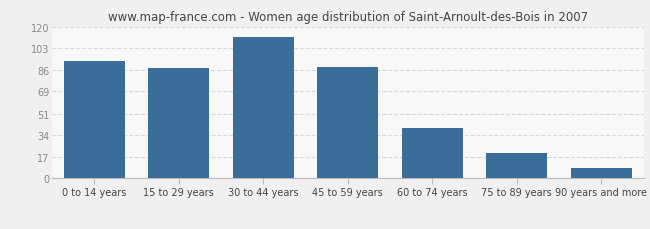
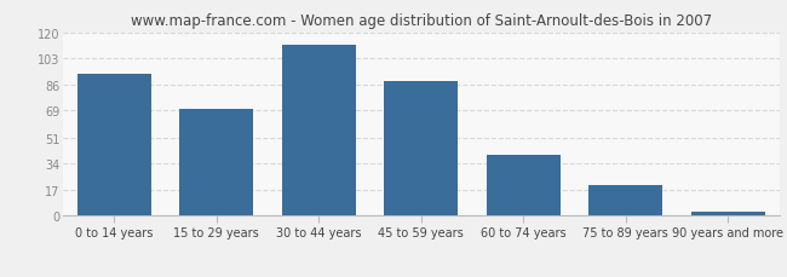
15 to 29 years: 87 -> 70
90 years and more: 8 -> 3
